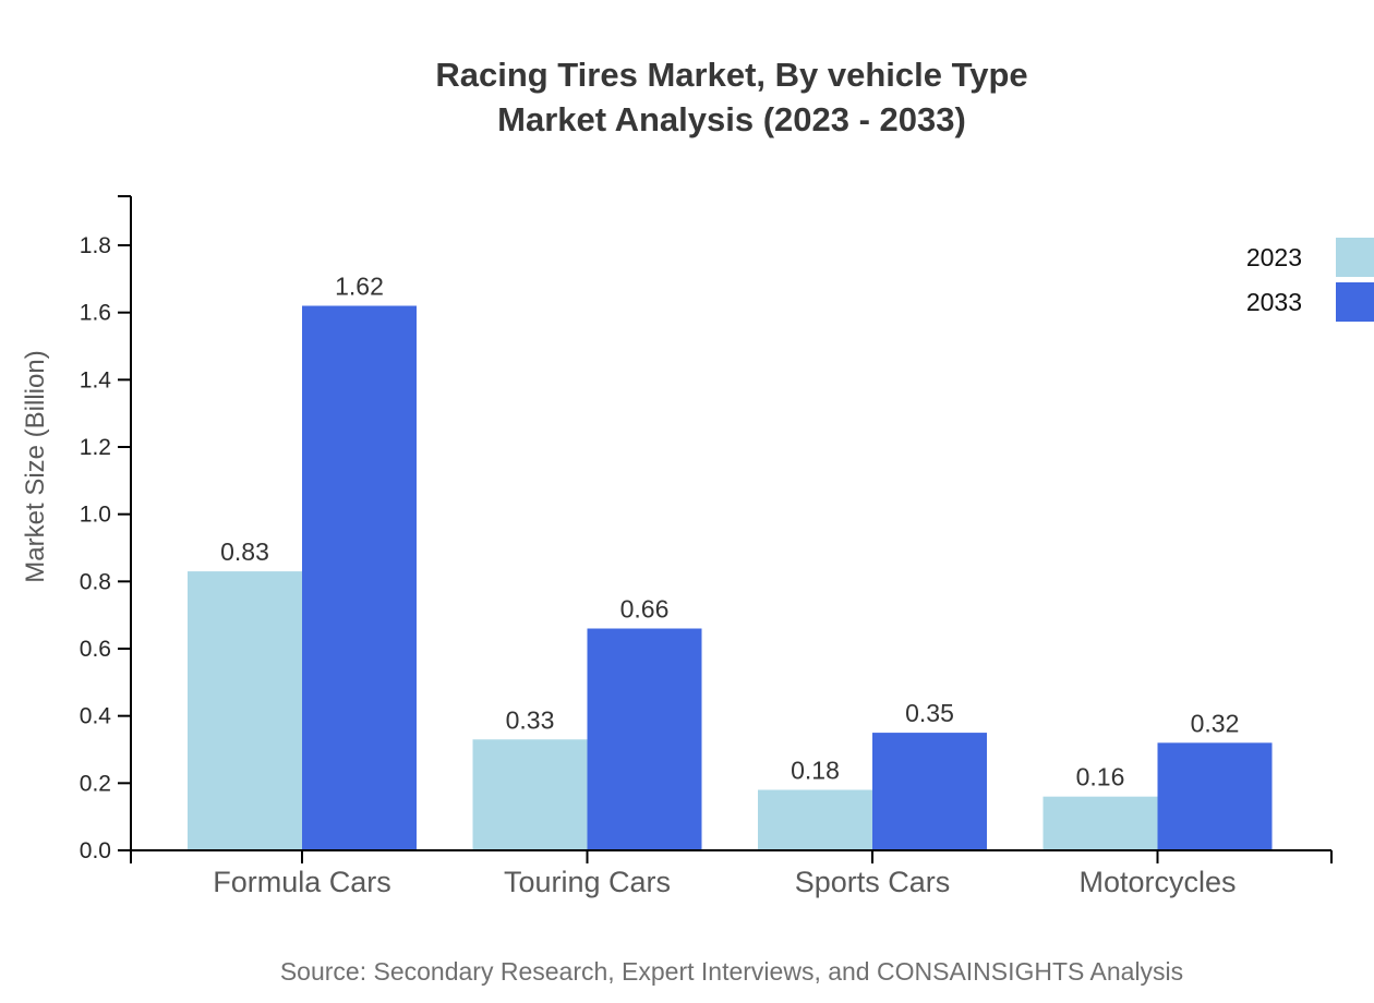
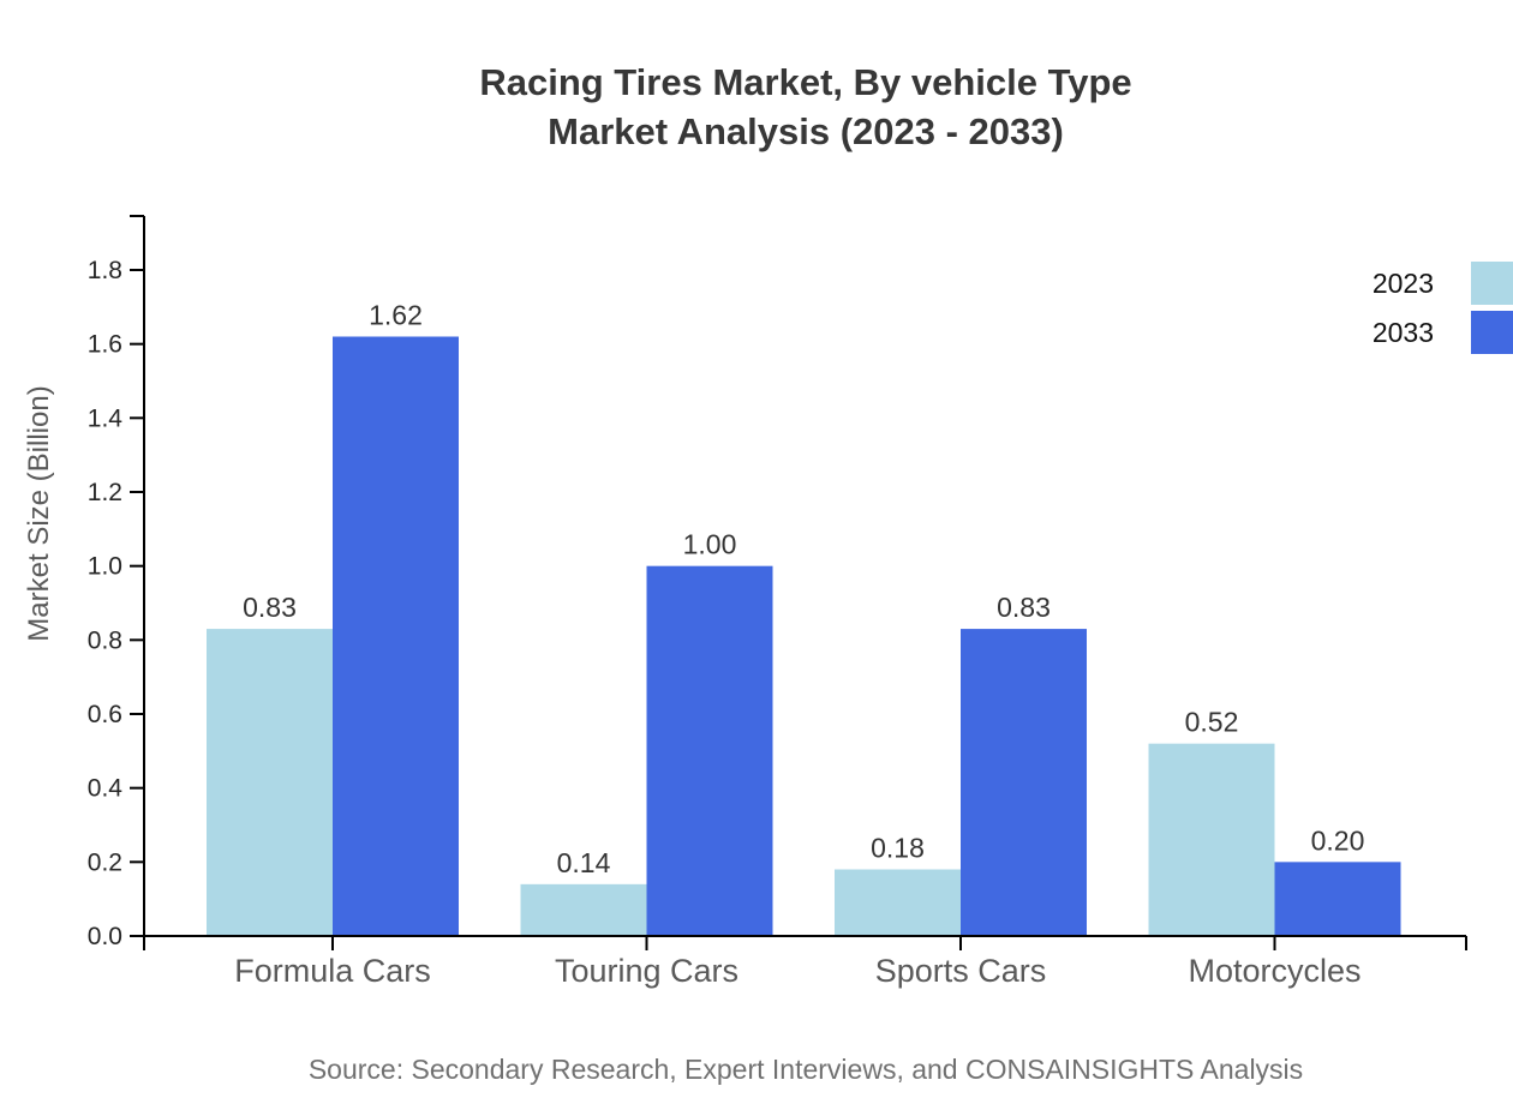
2023/Touring Cars: 0.33 -> 0.14
2033/Touring Cars: 0.66 -> 1.00
2033/Sports Cars: 0.35 -> 0.83
2023/Motorcycles: 0.16 -> 0.52
2033/Motorcycles: 0.32 -> 0.20
